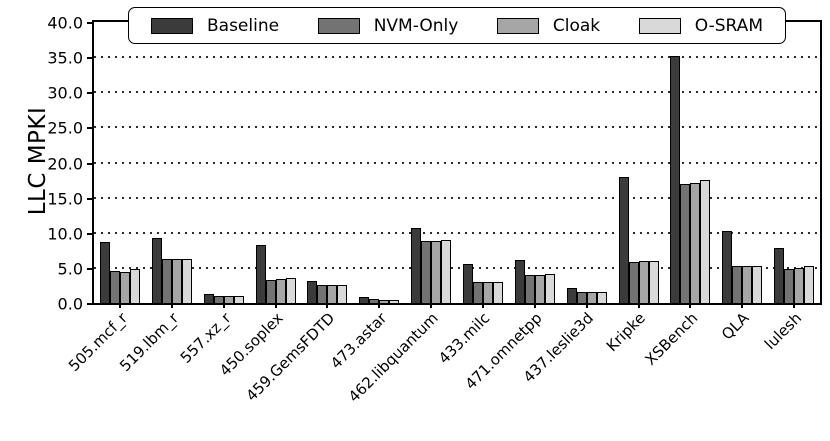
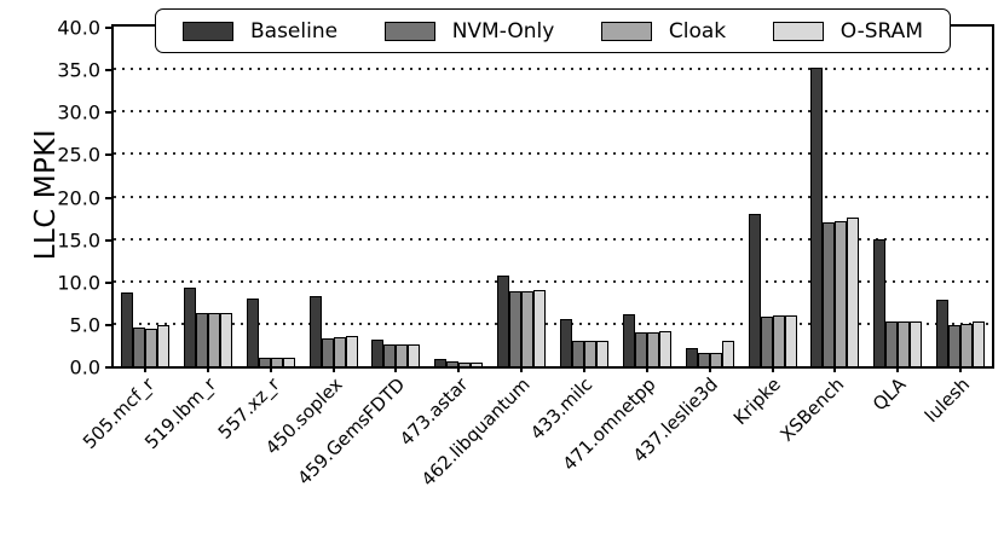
Baseline/557.xz_r: 1 -> 8
O-SRAM/437.leslie3d: 2 -> 3
Baseline/QLA: 10 -> 15
